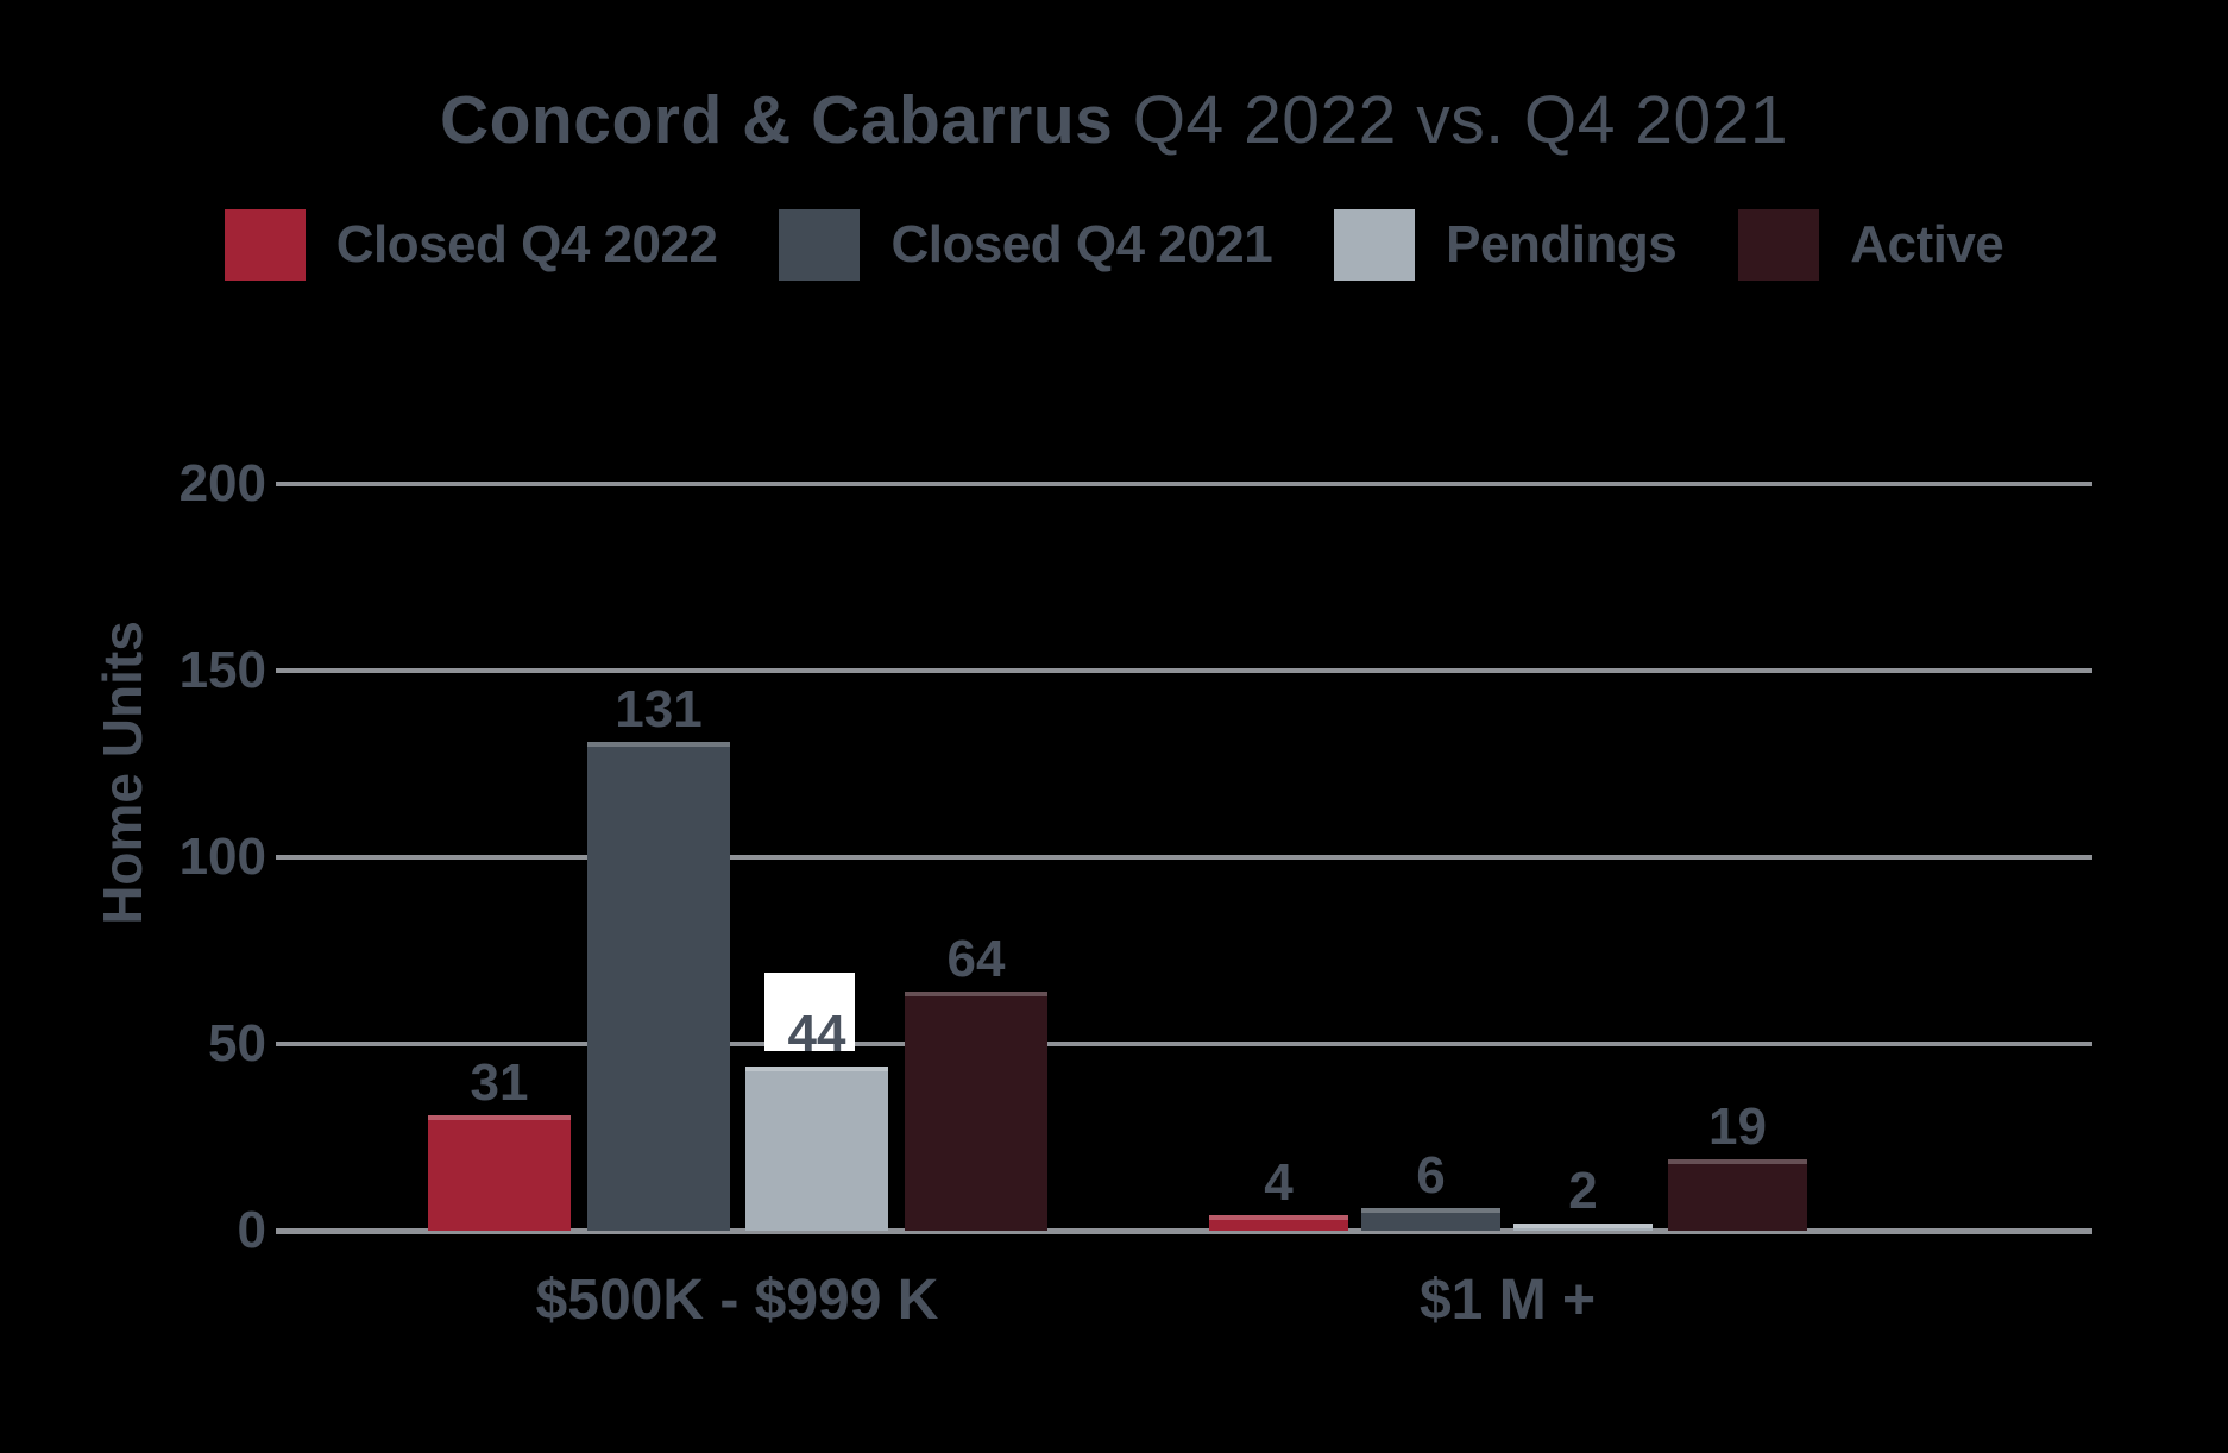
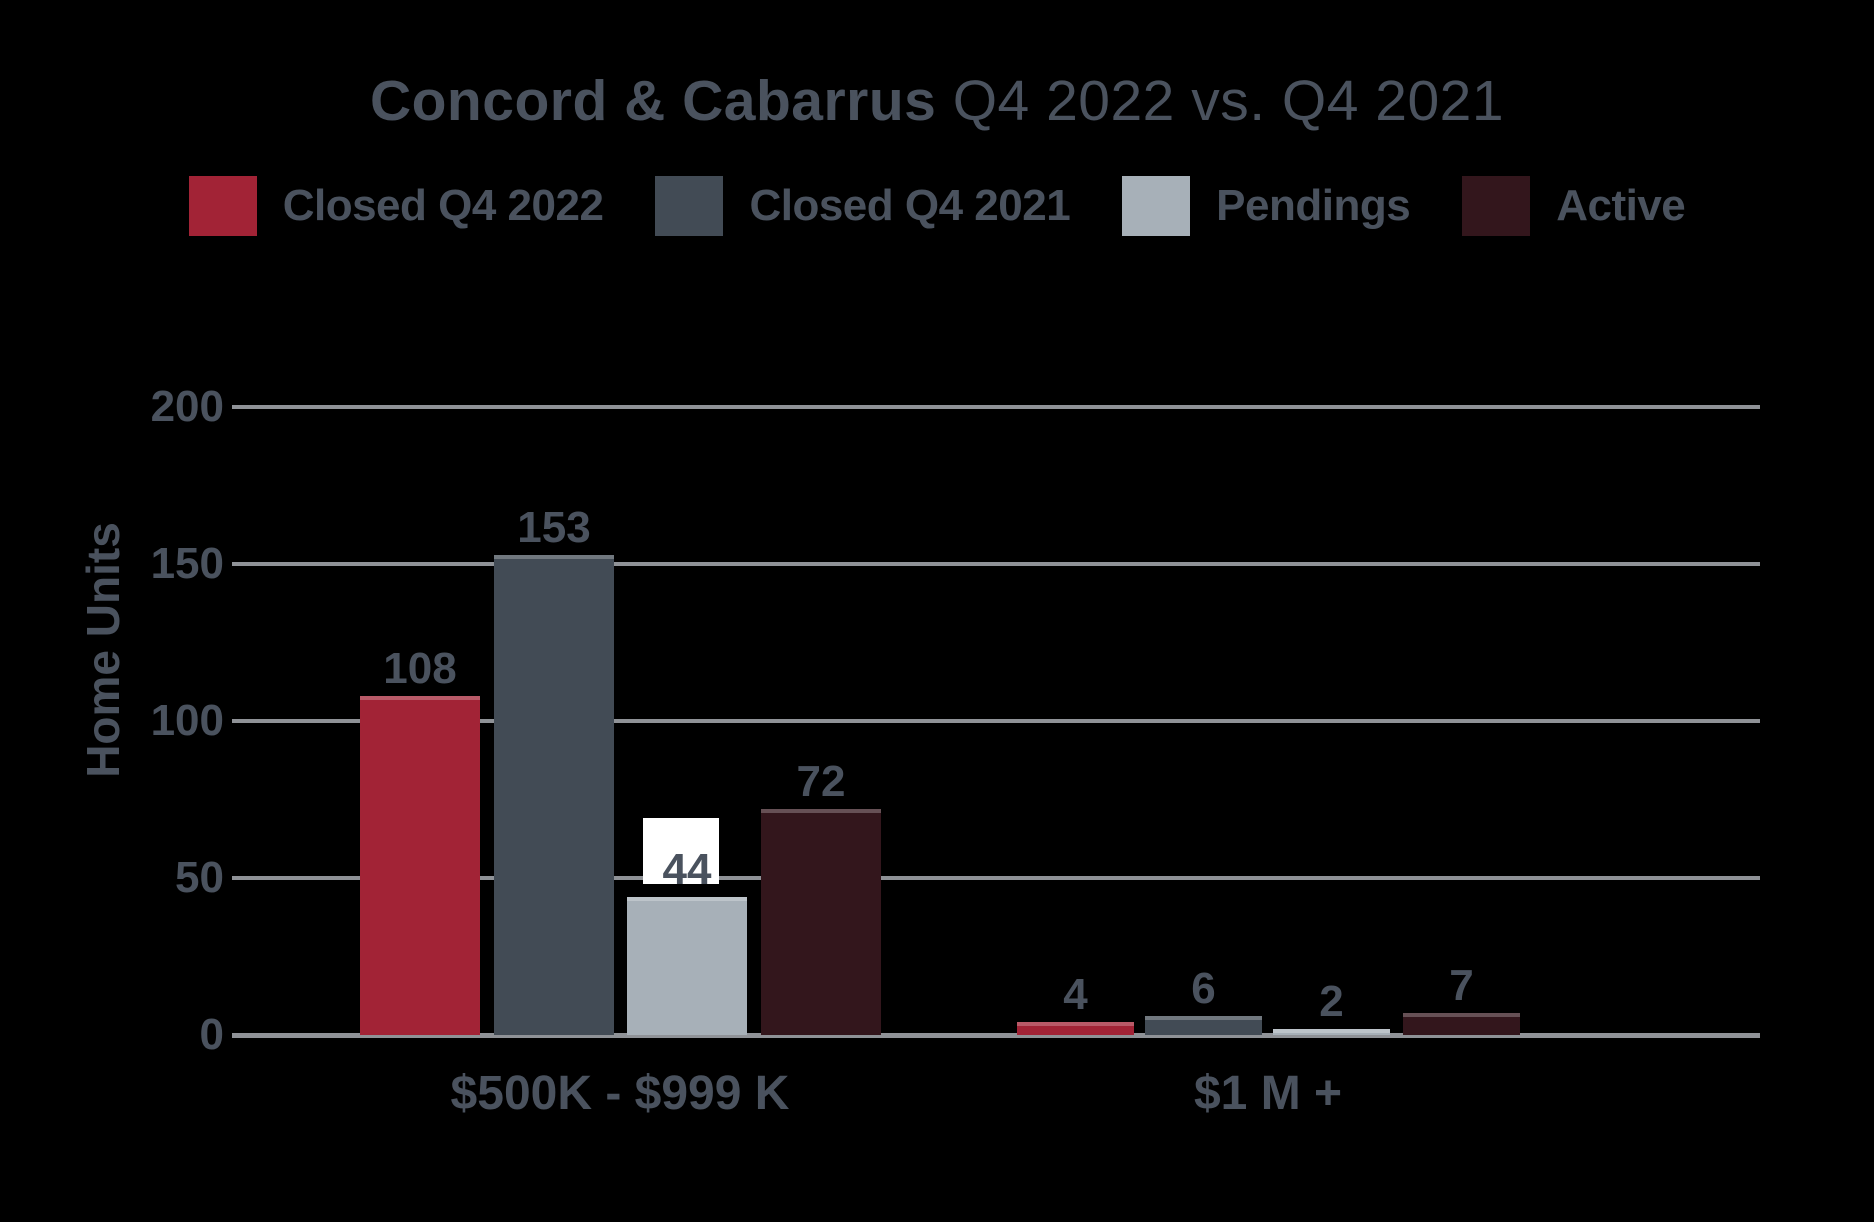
Closed Q4 2022/$500K - $999 K: 31 -> 108
Closed Q4 2021/$500K - $999 K: 131 -> 153
Active/$500K - $999 K: 64 -> 72
Active/$1 M +: 19 -> 7
